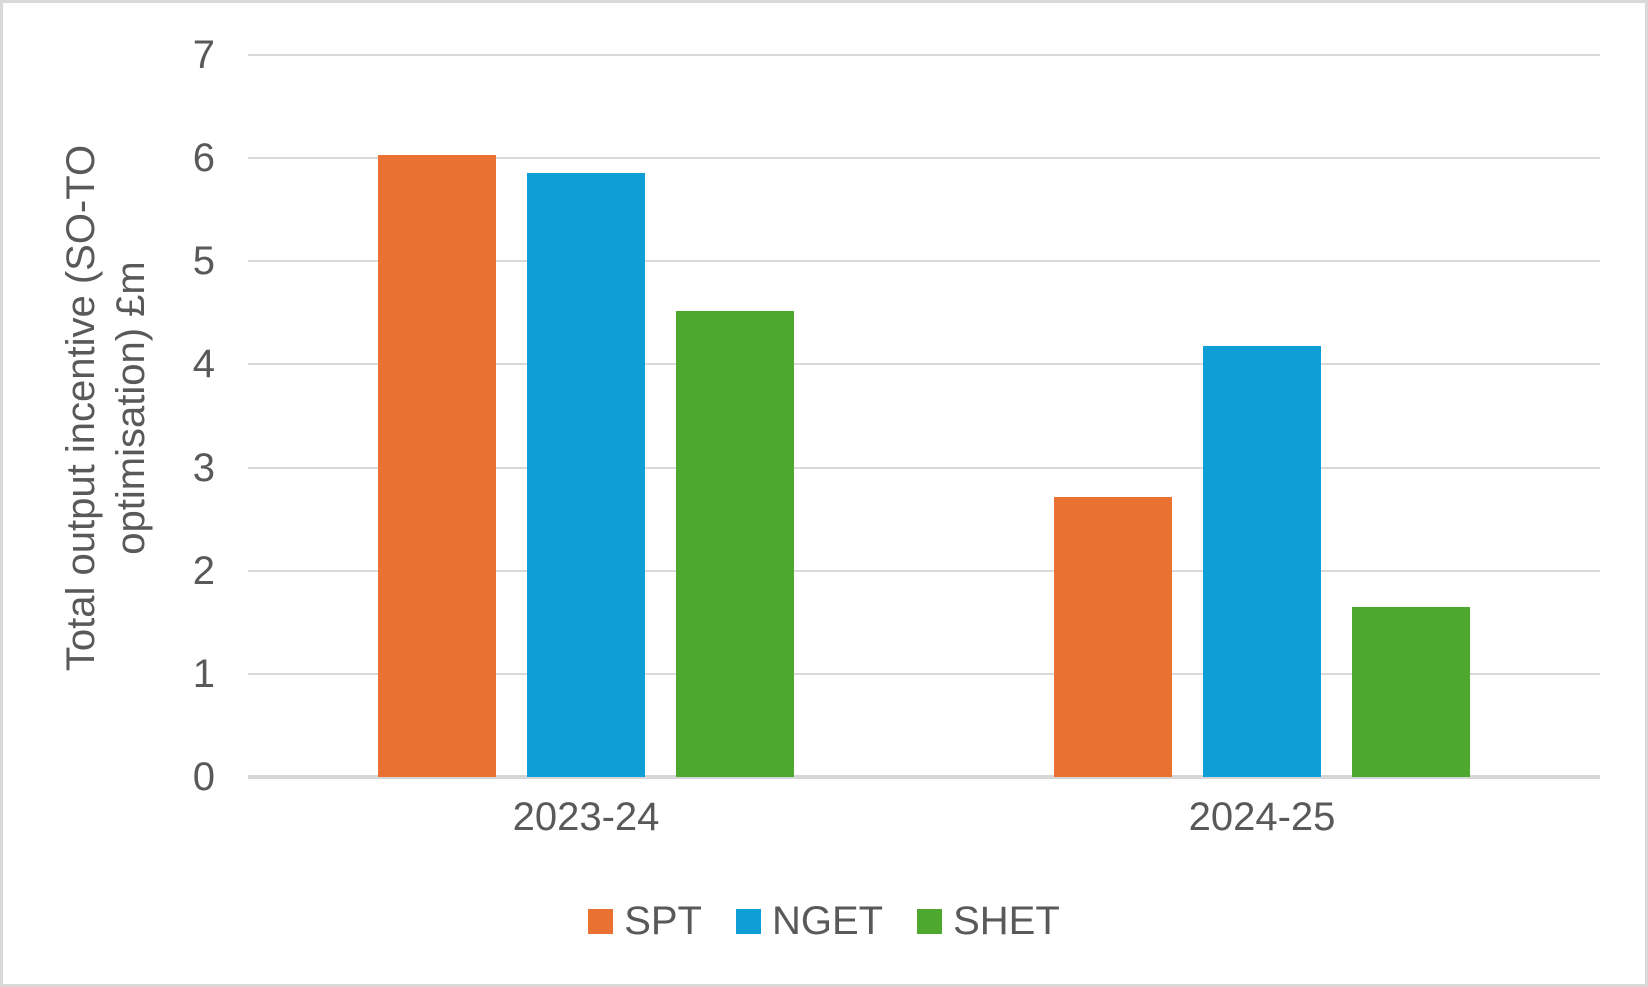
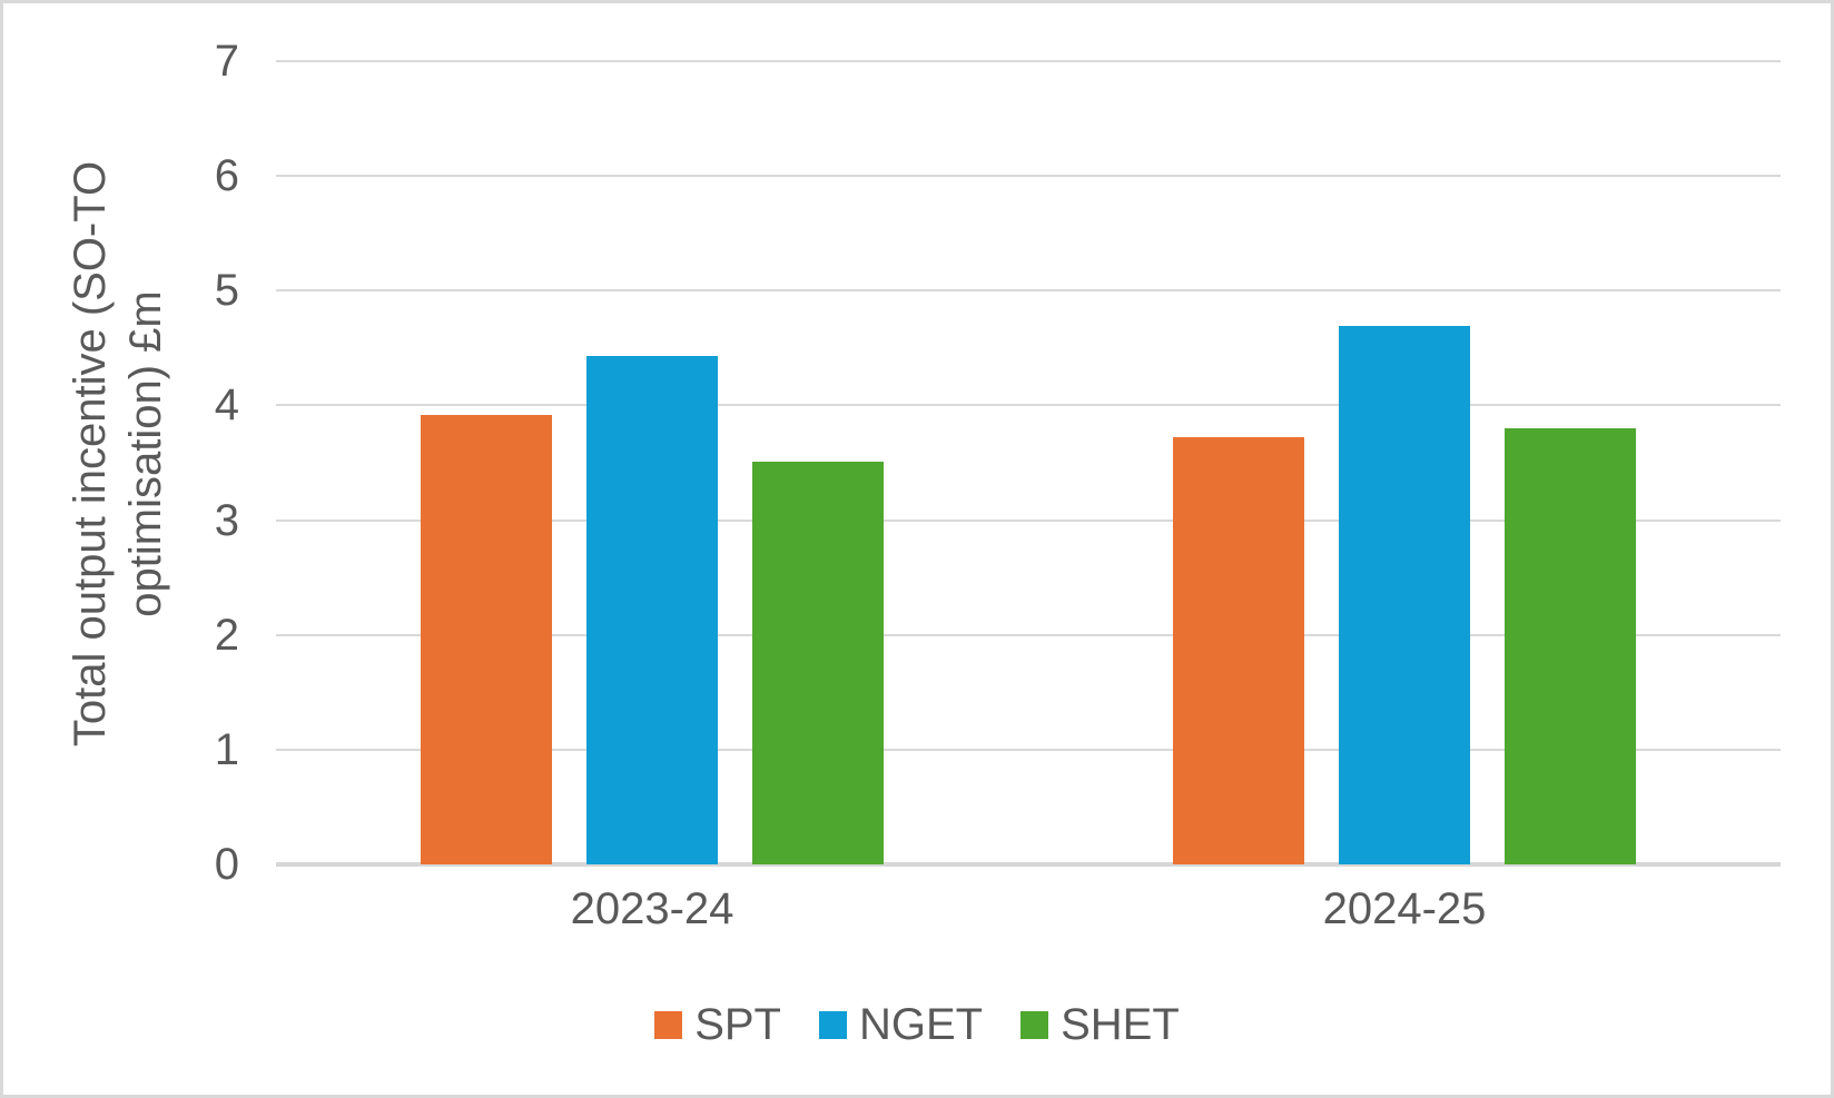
SPT/2023-24: 6.03 -> 3.92
NGET/2023-24: 5.86 -> 4.43
SHET/2023-24: 4.52 -> 3.51
SPT/2024-25: 2.71 -> 3.72
NGET/2024-25: 4.18 -> 4.69
SHET/2024-25: 1.65 -> 3.80
